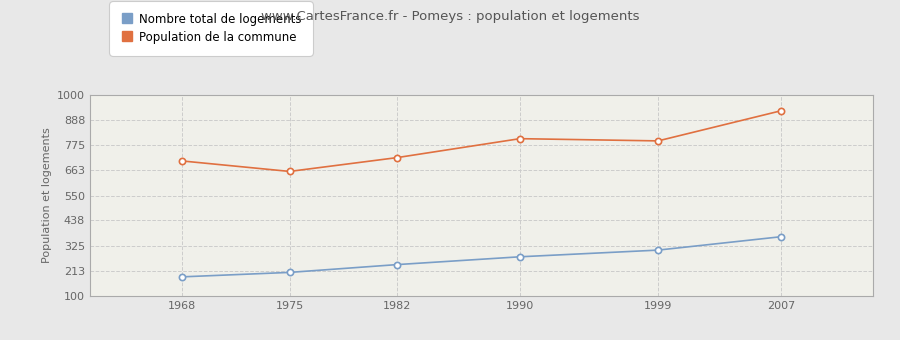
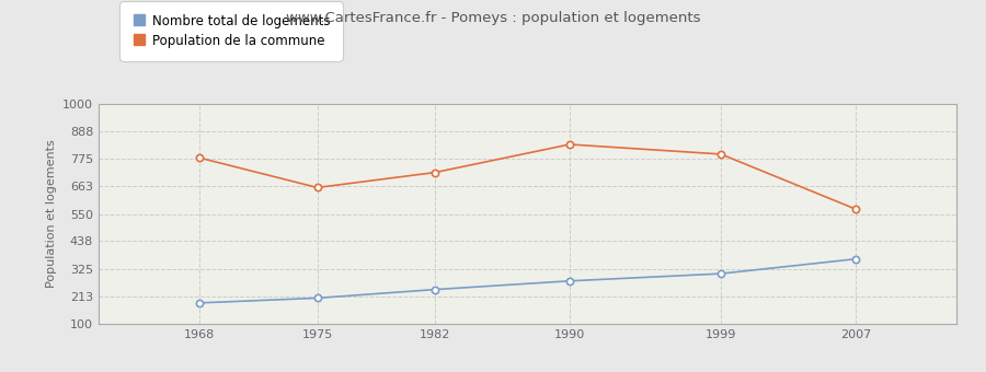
Population de la commune/1968: 705 -> 780
Population de la commune/1990: 805 -> 835
Population de la commune/2007: 930 -> 570
